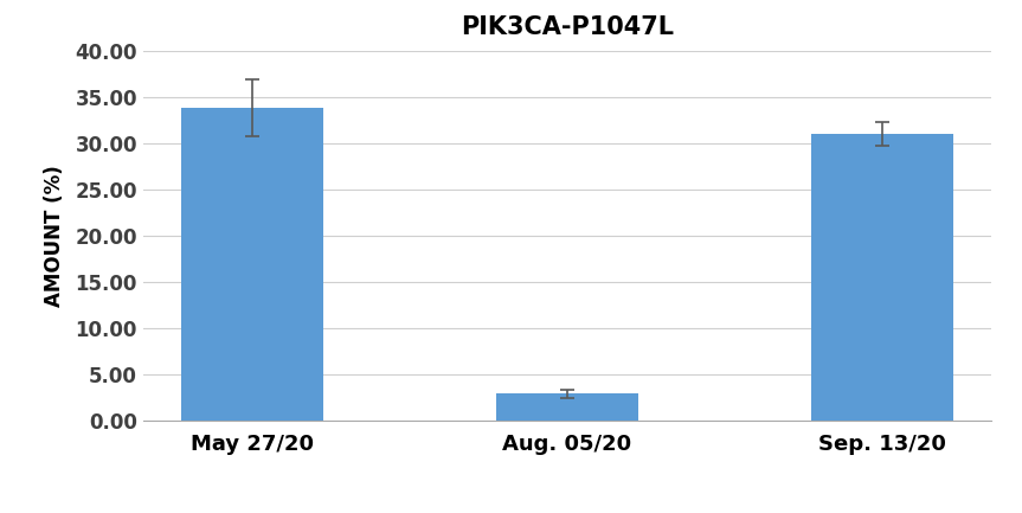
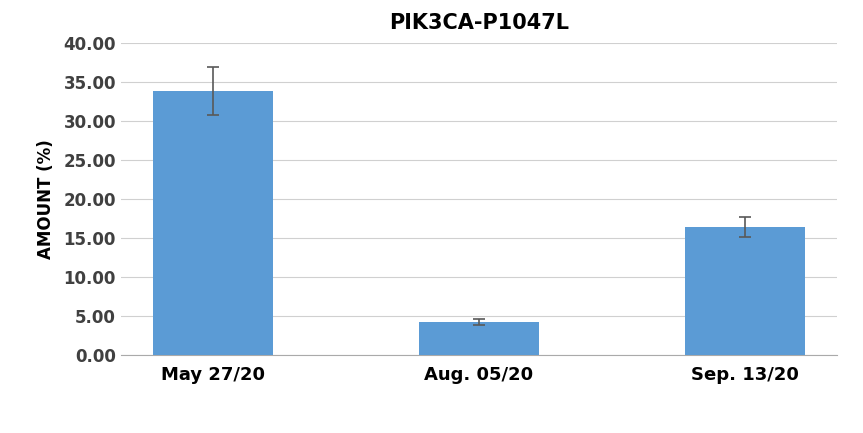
Aug. 05/20: 2.9 -> 4.2
Sep. 13/20: 31.1 -> 16.4
